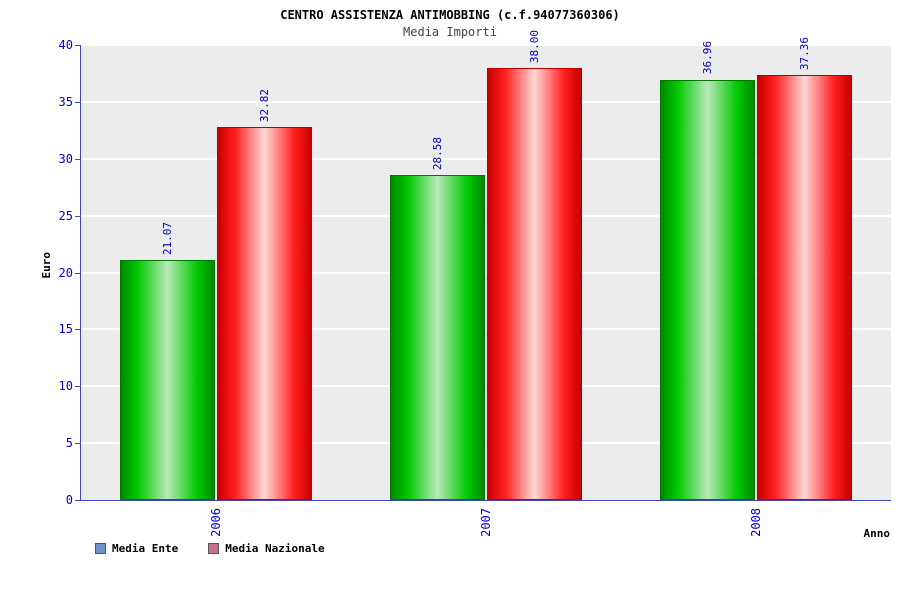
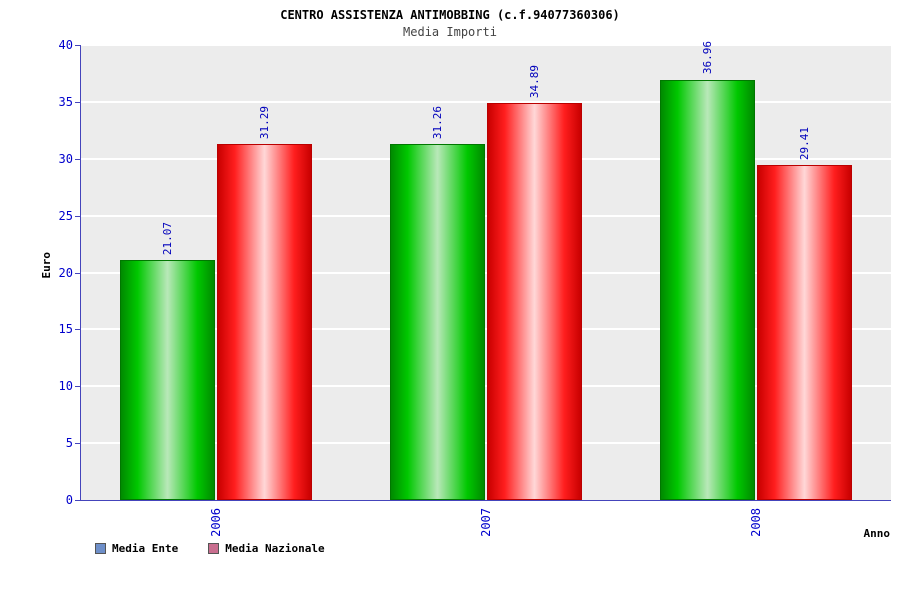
Media Nazionale/2006: 32.82 -> 31.29
Media Ente/2007: 28.58 -> 31.26
Media Nazionale/2007: 38.00 -> 34.89
Media Nazionale/2008: 37.36 -> 29.41
